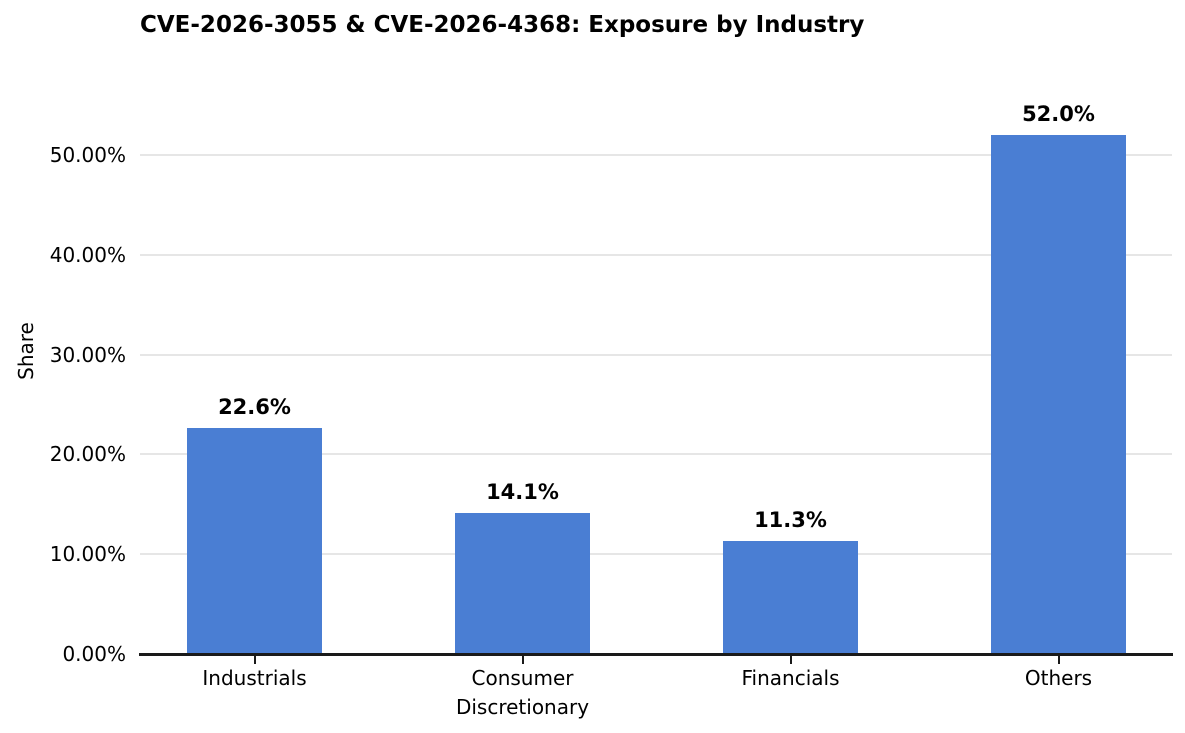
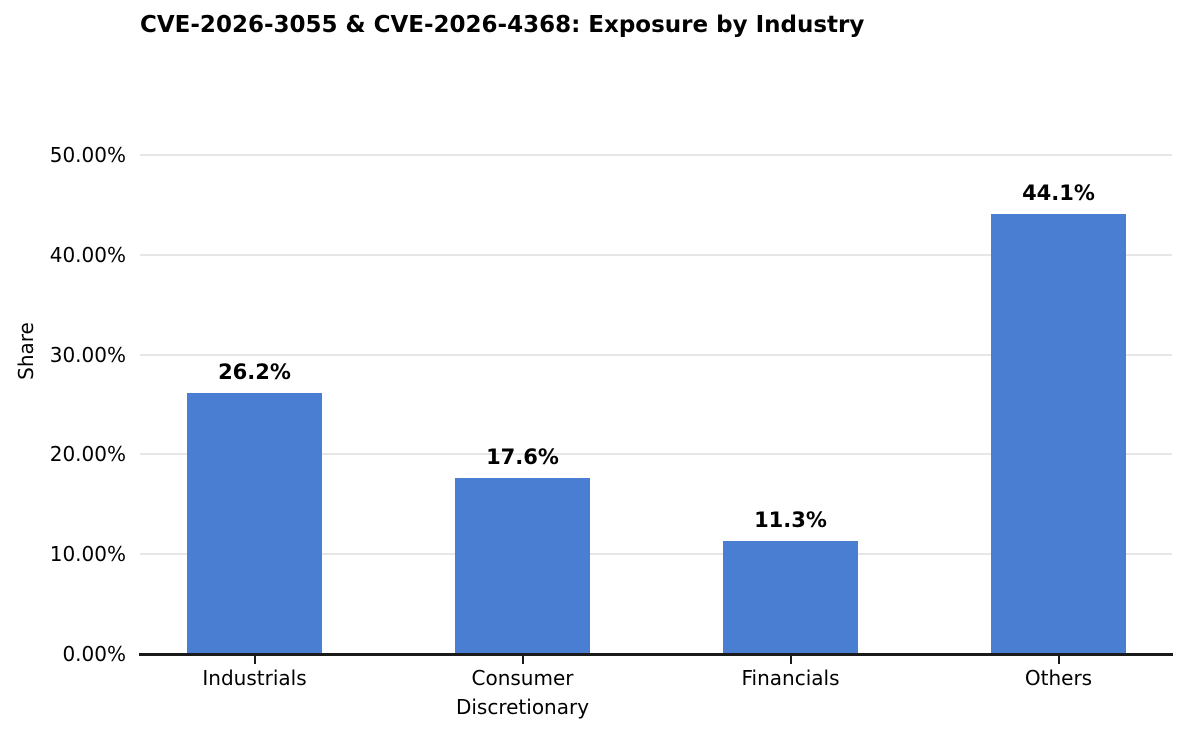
Industrials: 22.6% -> 26.2%
Consumer Discretionary: 14.1% -> 17.6%
Others: 52.0% -> 44.1%
